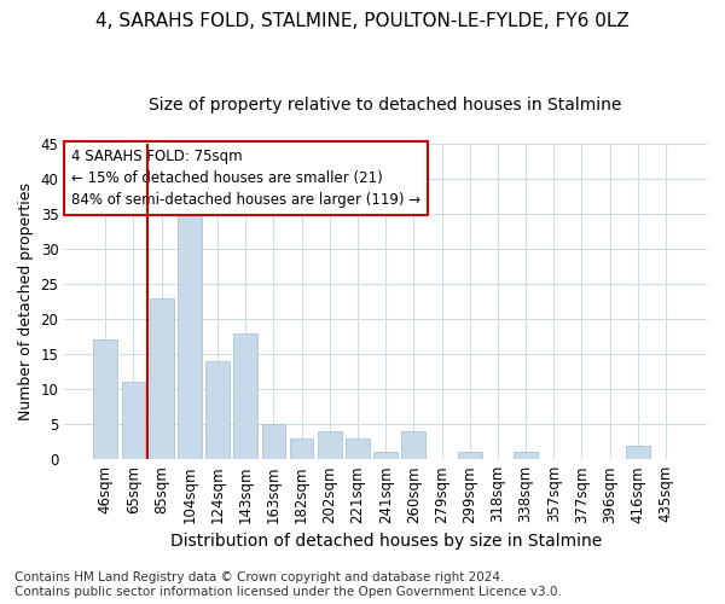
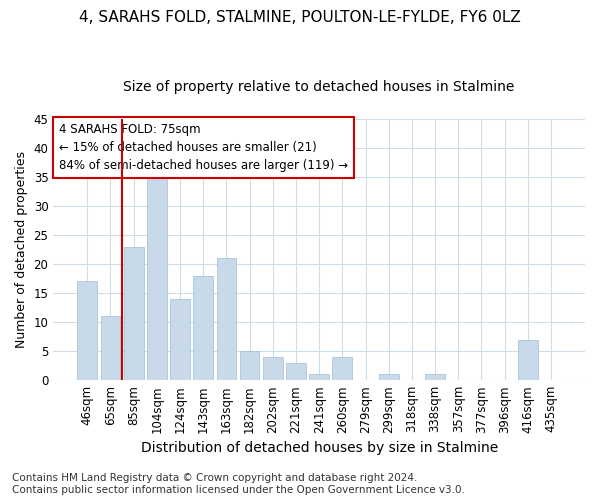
163sqm: 5 -> 21
182sqm: 3 -> 5
416sqm: 2 -> 7
